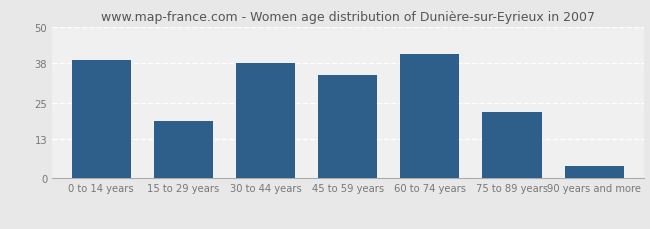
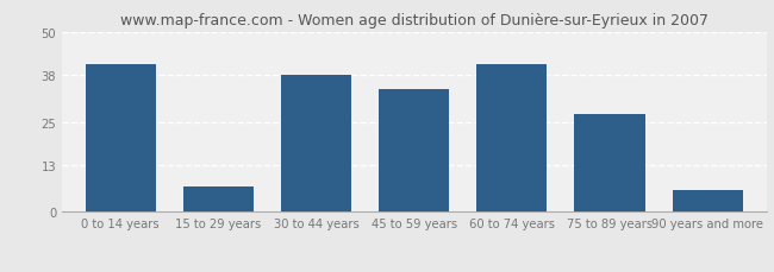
0 to 14 years: 39 -> 41
15 to 29 years: 19 -> 7
75 to 89 years: 22 -> 27
90 years and more: 4 -> 6
